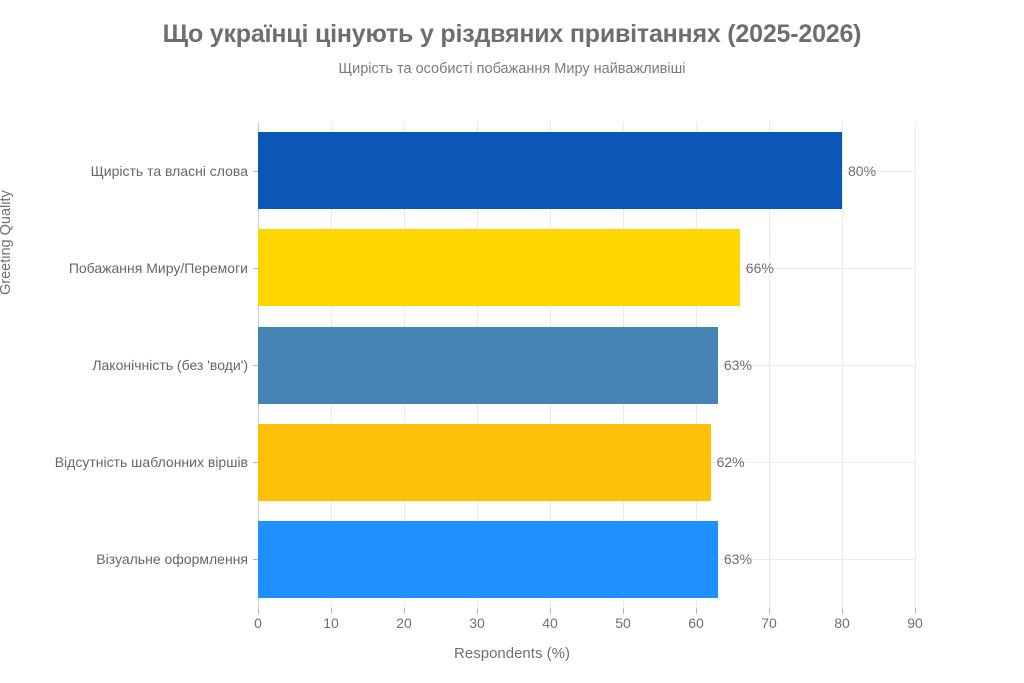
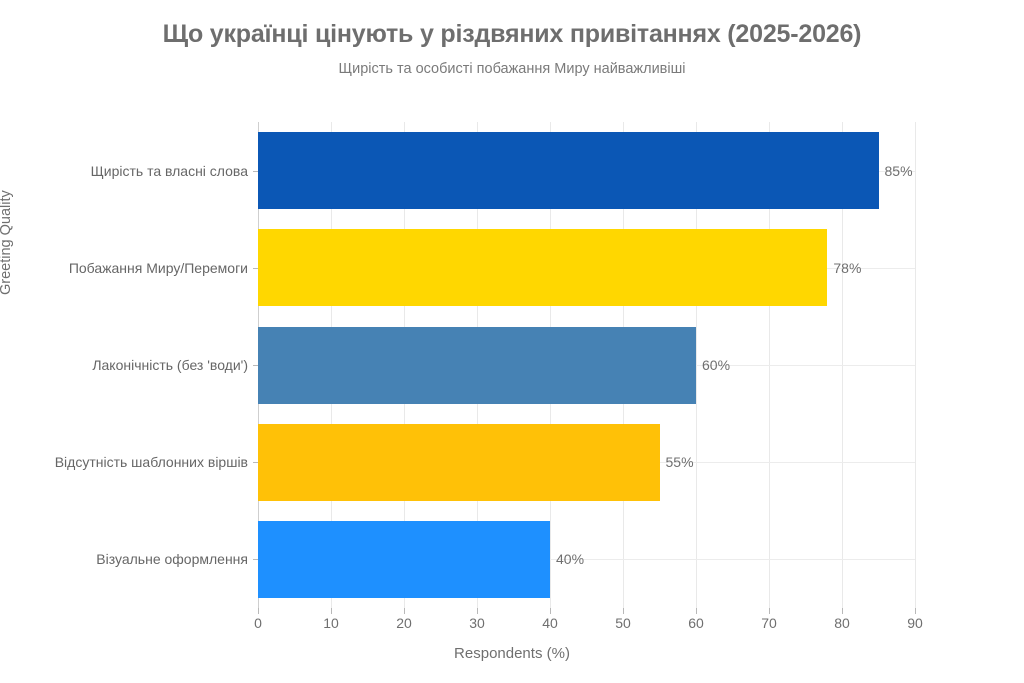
Щирість та власні слова: 80% -> 85%
Побажання Миру/Перемоги: 66% -> 78%
Лаконічність (без 'води'): 63% -> 60%
Відсутність шаблонних віршів: 62% -> 55%
Візуальне оформлення: 63% -> 40%
